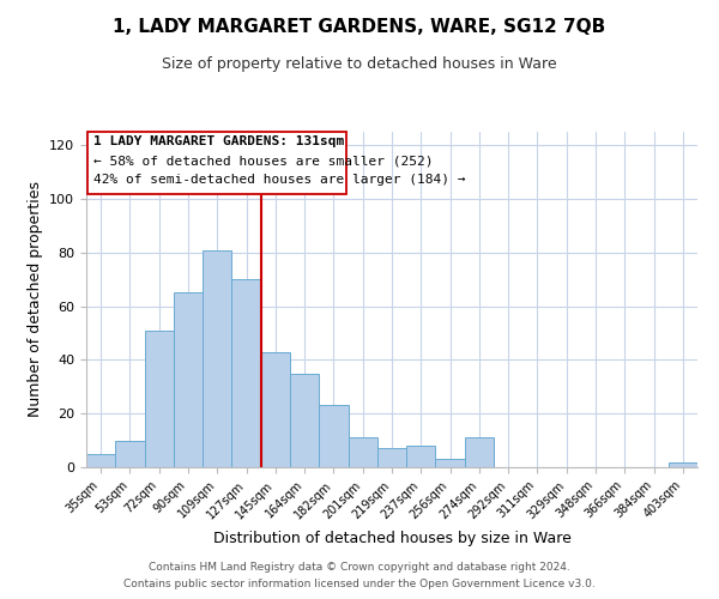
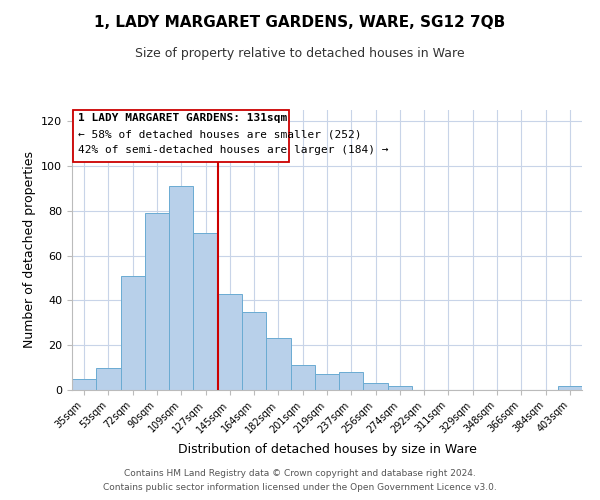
90sqm: 65 -> 79
109sqm: 81 -> 91
274sqm: 11 -> 2
